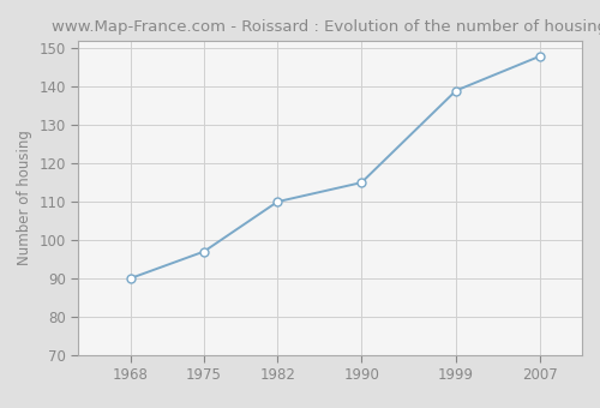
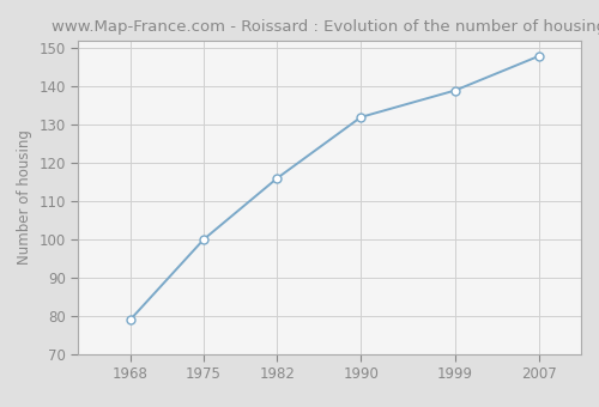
1968: 90 -> 79
1975: 97 -> 100
1982: 110 -> 116
1990: 115 -> 132
